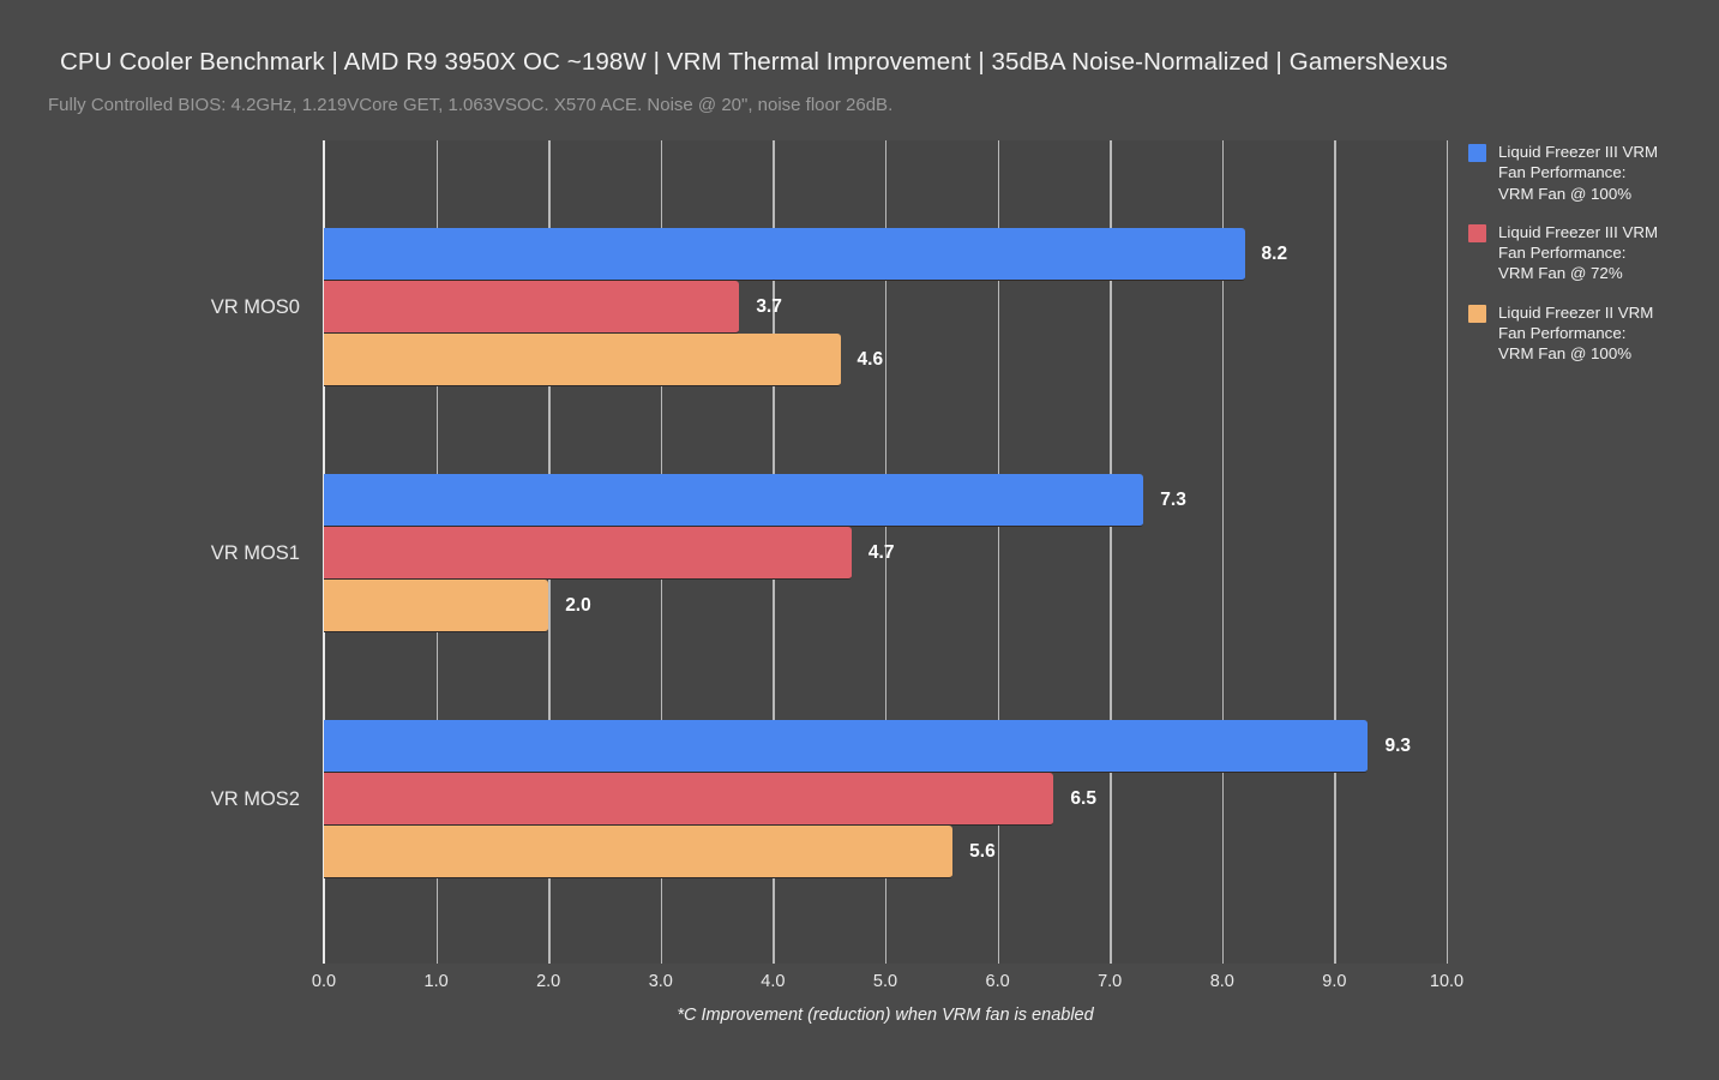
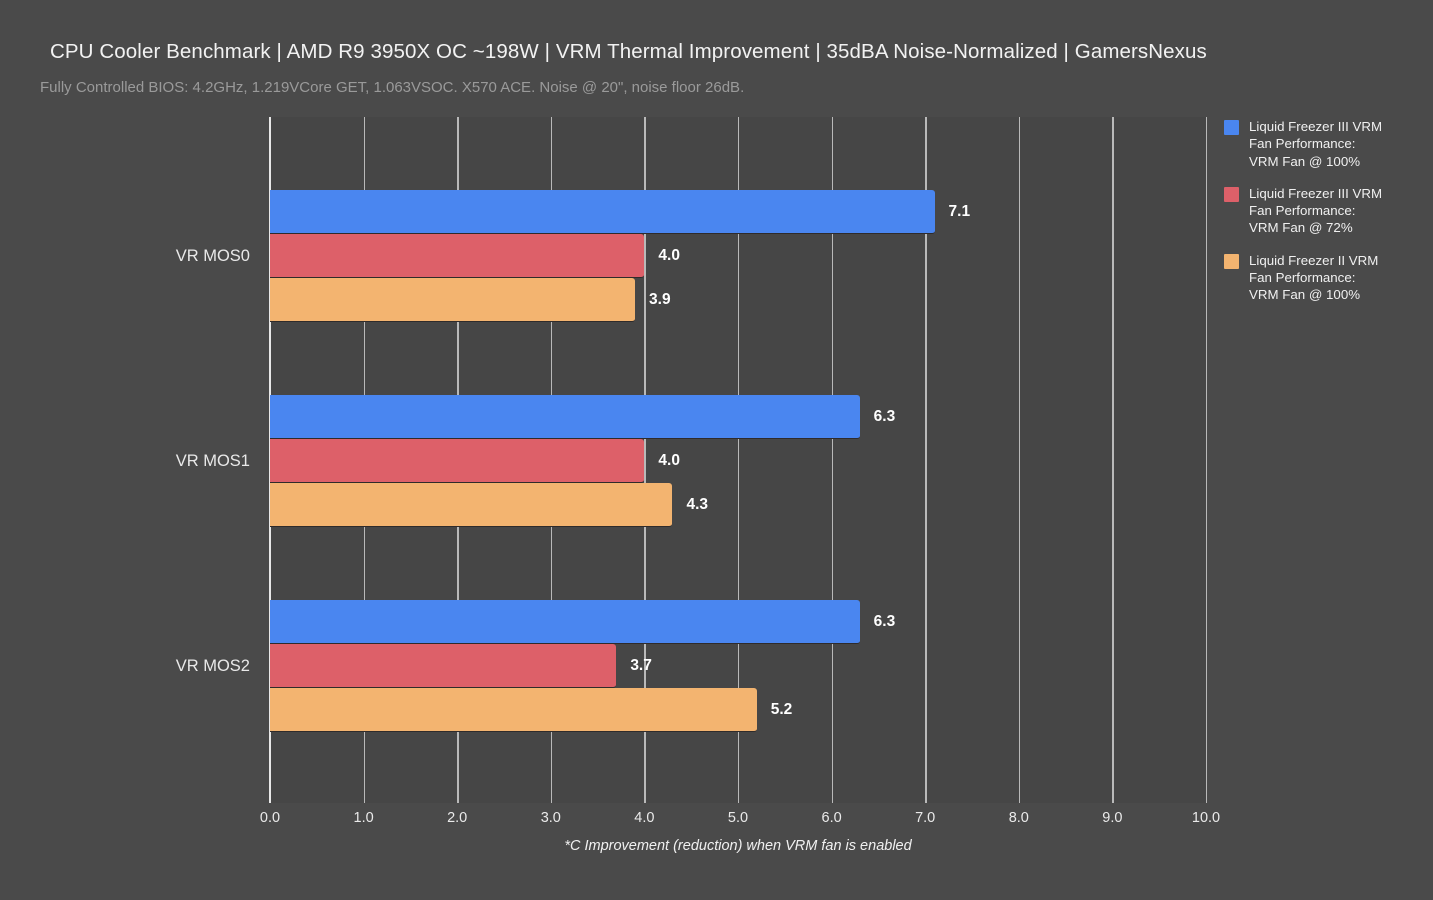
Liquid Freezer III VRM Fan Performance: VRM Fan @ 100%/VR MOS0: 8.2 -> 7.1
Liquid Freezer III VRM Fan Performance: VRM Fan @ 72%/VR MOS0: 3.7 -> 4.0
Liquid Freezer II VRM Fan Performance: VRM Fan @ 100%/VR MOS0: 4.6 -> 3.9
Liquid Freezer III VRM Fan Performance: VRM Fan @ 100%/VR MOS1: 7.3 -> 6.3
Liquid Freezer III VRM Fan Performance: VRM Fan @ 72%/VR MOS1: 4.7 -> 4.0
Liquid Freezer II VRM Fan Performance: VRM Fan @ 100%/VR MOS1: 2.0 -> 4.3
Liquid Freezer III VRM Fan Performance: VRM Fan @ 100%/VR MOS2: 9.3 -> 6.3
Liquid Freezer III VRM Fan Performance: VRM Fan @ 72%/VR MOS2: 6.5 -> 3.7
Liquid Freezer II VRM Fan Performance: VRM Fan @ 100%/VR MOS2: 5.6 -> 5.2
